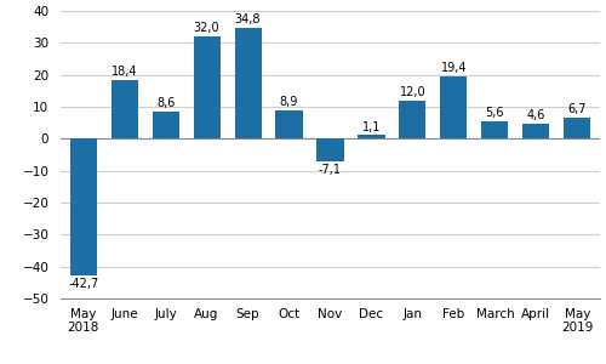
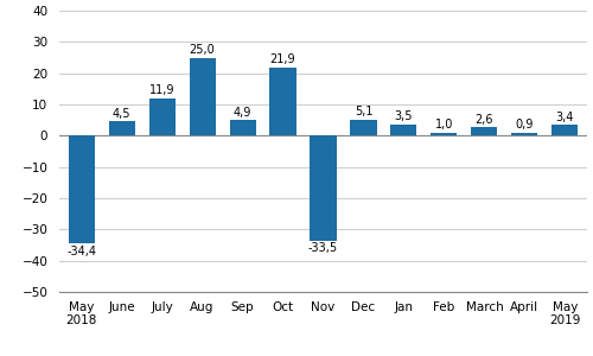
May 2018: -42,7 -> -34,4
June: 18,4 -> 4,5
July: 8,6 -> 11,9
Aug: 32,0 -> 25,0
Sep: 34,8 -> 4,9
Oct: 8,9 -> 21,9
Nov: -7,1 -> -33,5
Dec: 1,1 -> 5,1
Jan: 12,0 -> 3,5
Feb: 19,4 -> 1,0
March: 5,6 -> 2,6
April: 4,6 -> 0,9
May 2019: 6,7 -> 3,4
